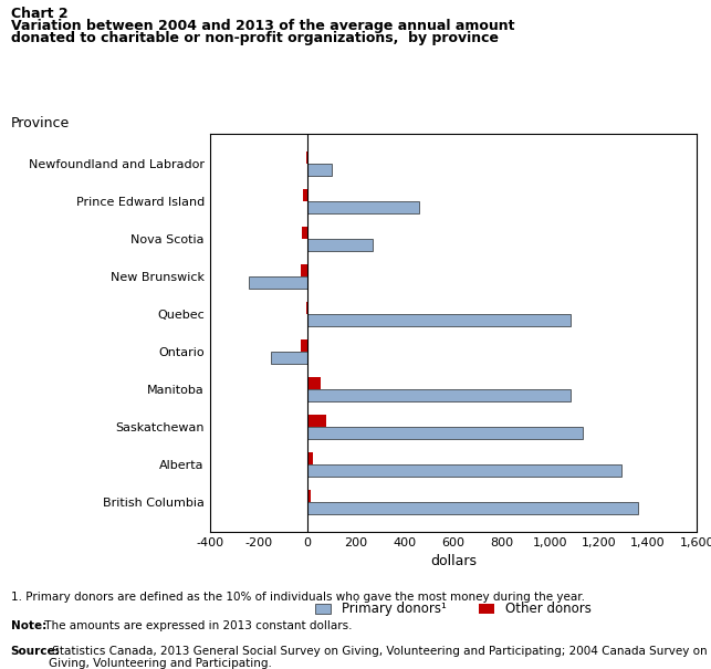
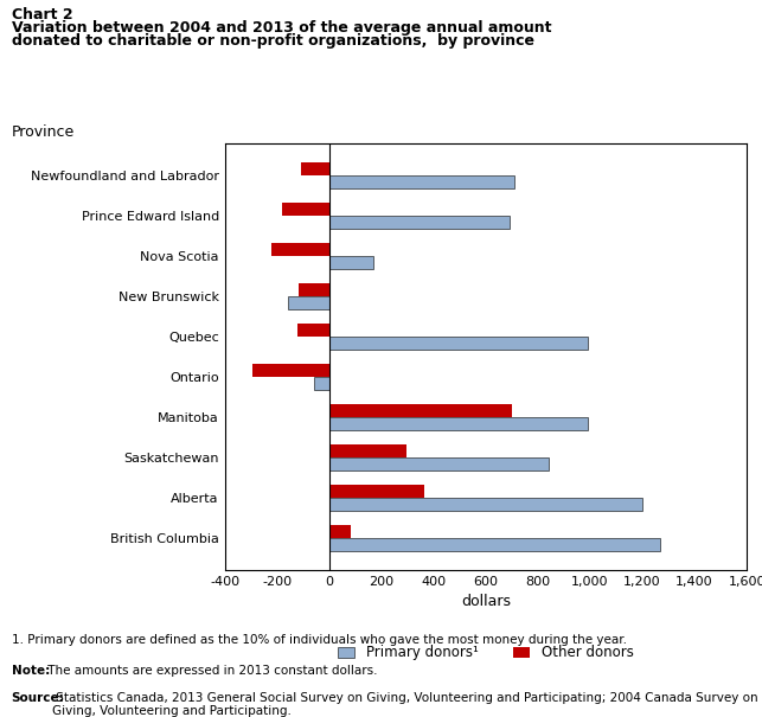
Other donors/Newfoundland and Labrador: -5 -> -110
Primary donors¹/Newfoundland and Labrador: 100 -> 710
Other donors/Prince Edward Island: -15 -> -180
Primary donors¹/Prince Edward Island: 460 -> 690
Other donors/Nova Scotia: -20 -> -220
Primary donors¹/Nova Scotia: 270 -> 170
Other donors/New Brunswick: -25 -> -115
Primary donors¹/New Brunswick: -240 -> -160
Other donors/Quebec: -5 -> -120
Primary donors¹/Quebec: 1,080 -> 990
Other donors/Ontario: -25 -> -295
Primary donors¹/Ontario: -150 -> -60
Other donors/Manitoba: 55 -> 700
Primary donors¹/Manitoba: 1,080 -> 990
Other donors/Saskatchewan: 80 -> 295
Primary donors¹/Saskatchewan: 1,130 -> 840
Other donors/Alberta: 25 -> 365
Primary donors¹/Alberta: 1,290 -> 1,200
Other donors/British Columbia: 15 -> 85
Primary donors¹/British Columbia: 1,360 -> 1,270
